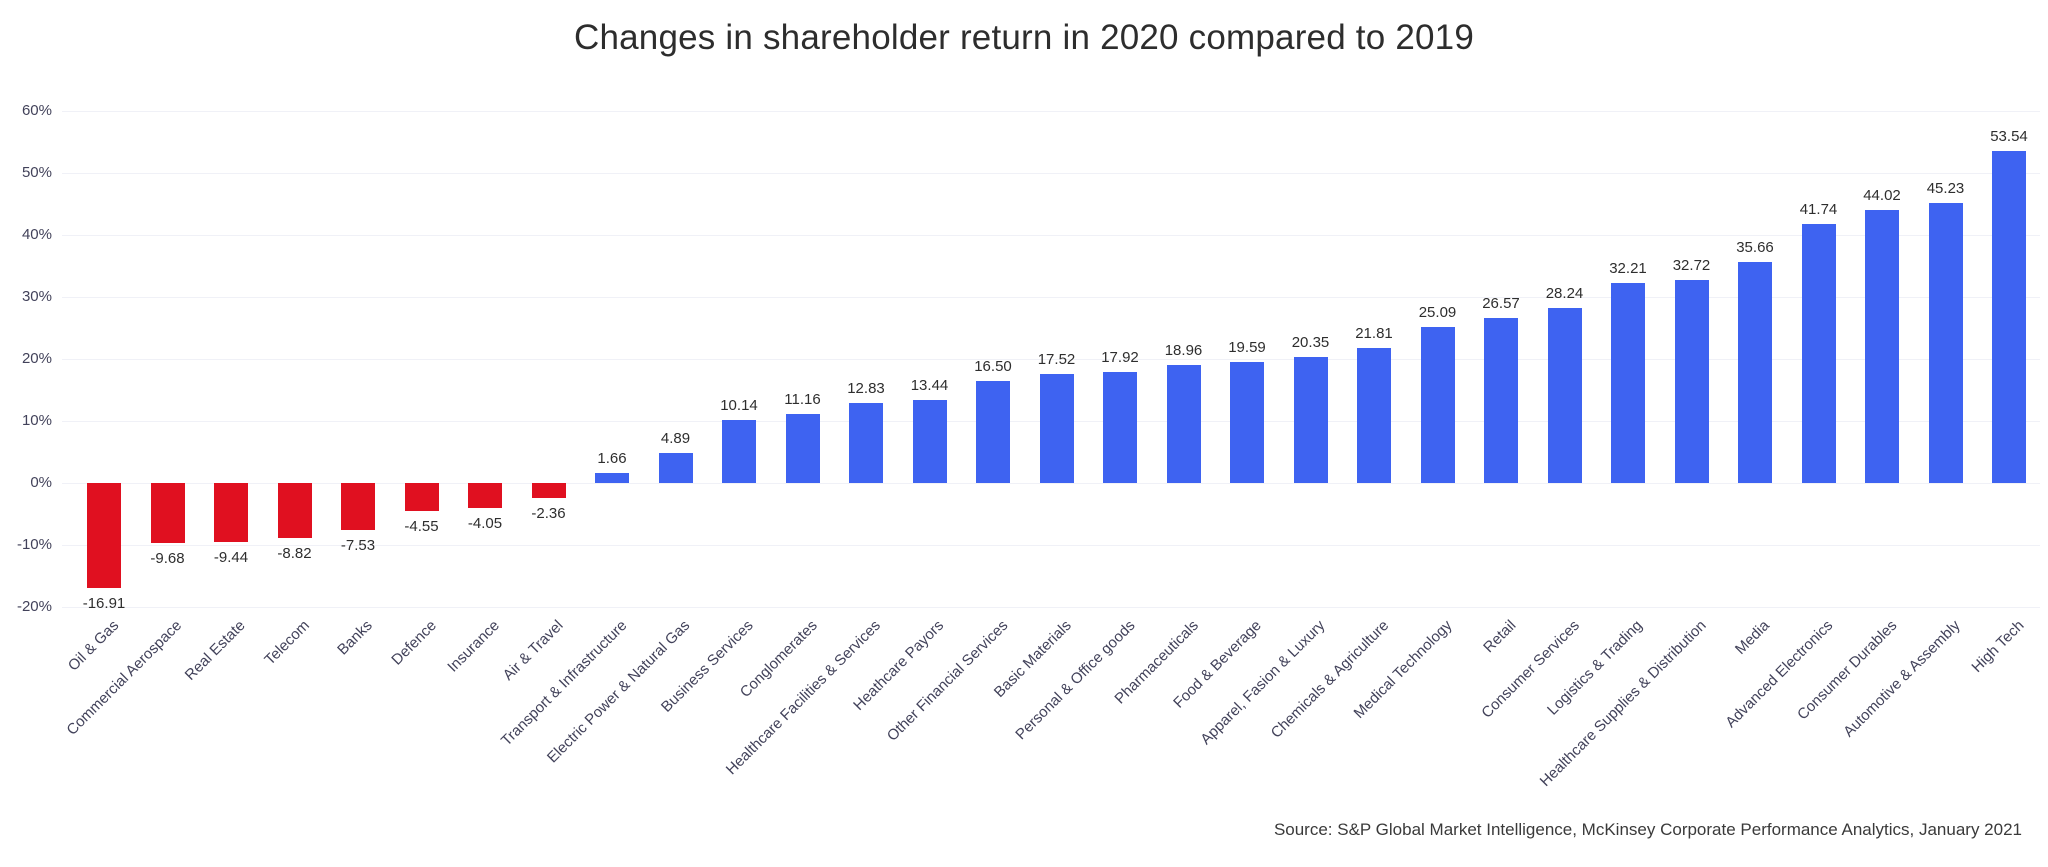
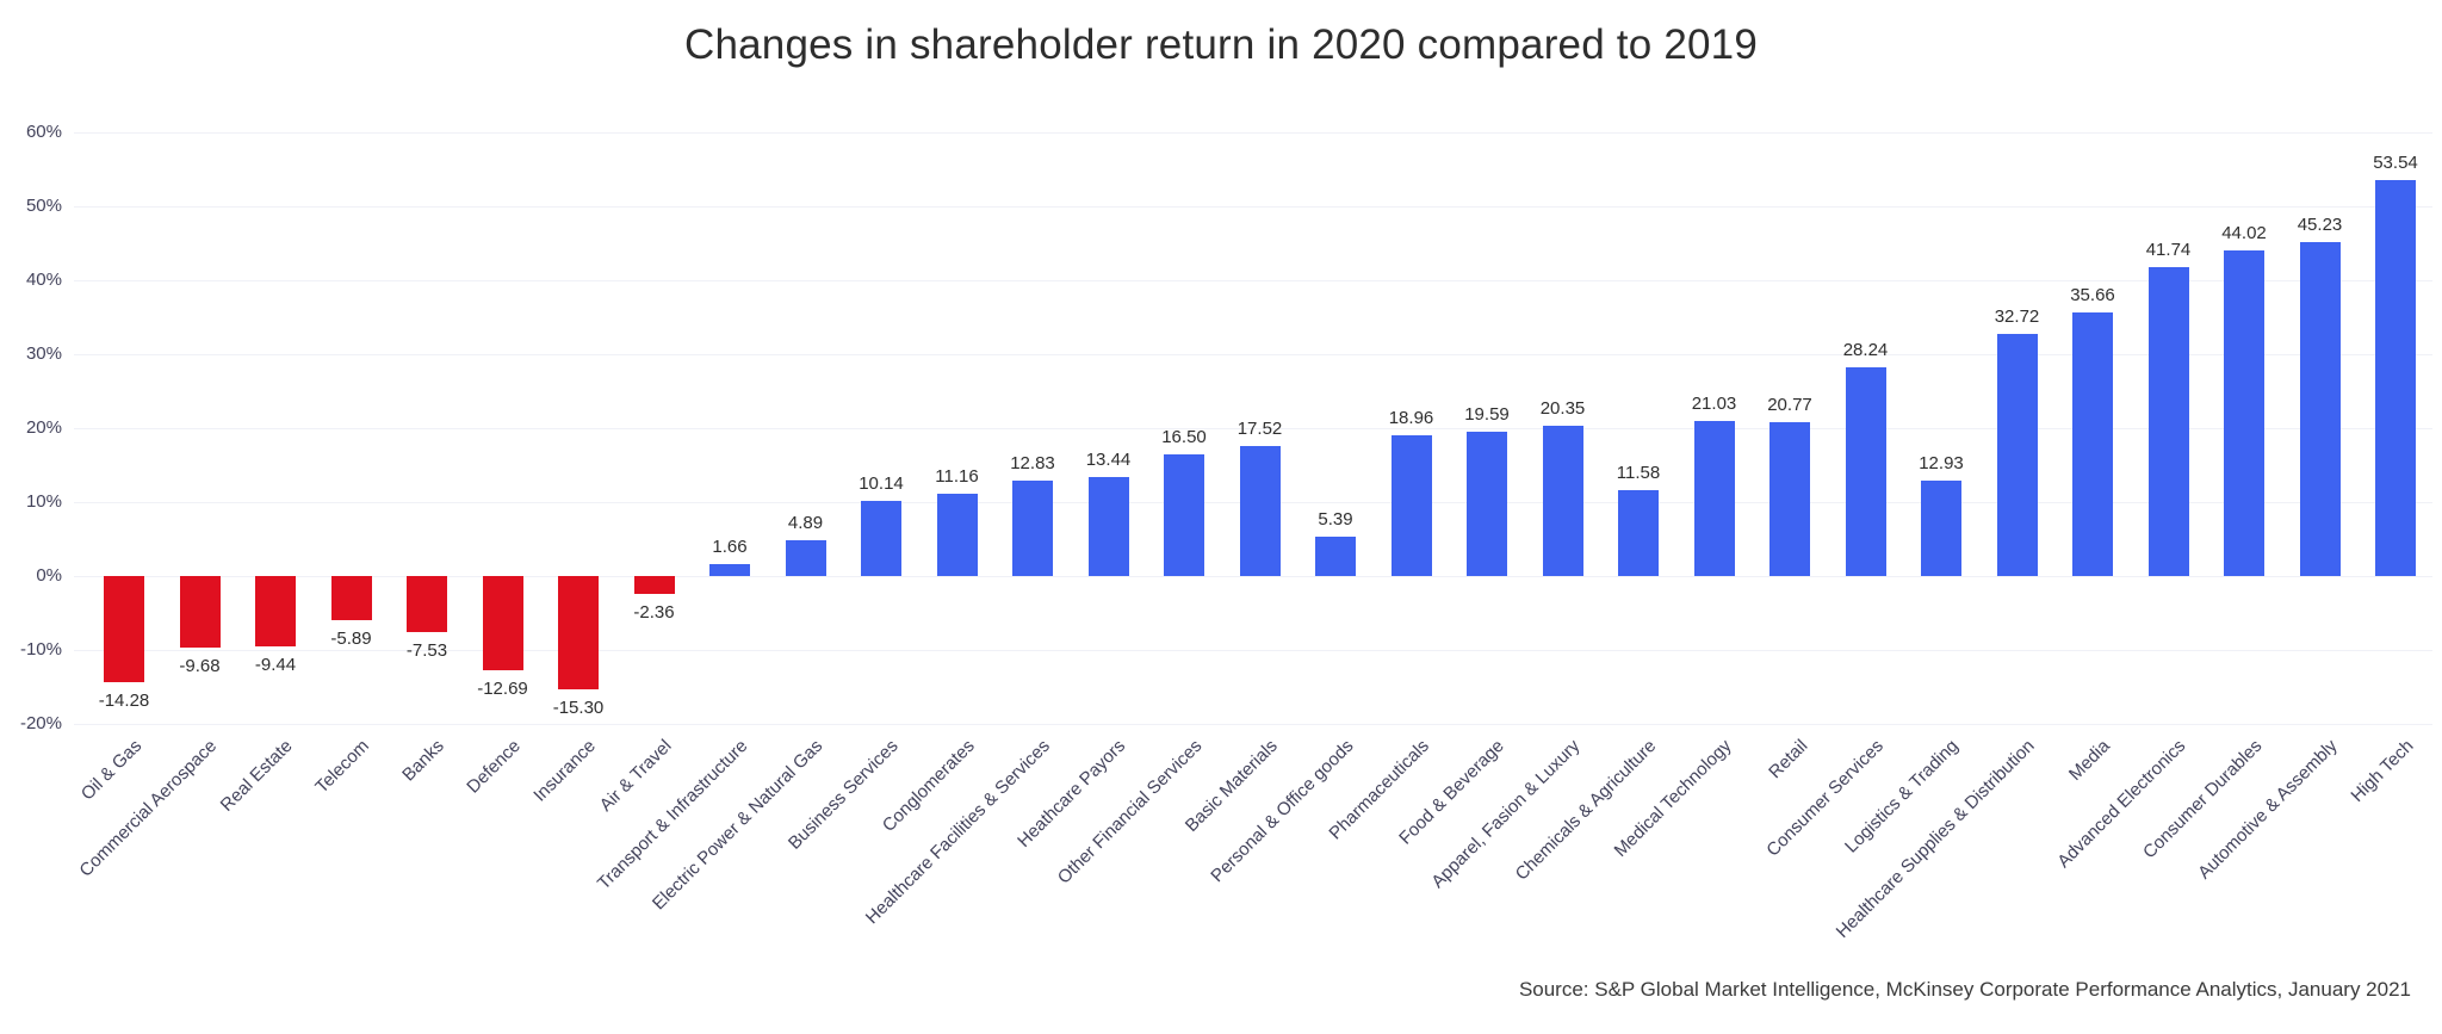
Oil & Gas: -16.91 -> -14.28
Telecom: -8.82 -> -5.89
Defence: -4.55 -> -12.69
Insurance: -4.05 -> -15.30
Personal & Office goods: 17.92 -> 5.39
Chemicals & Agriculture: 21.81 -> 11.58
Medical Technology: 25.09 -> 21.03
Retail: 26.57 -> 20.77
Logistics & Trading: 32.21 -> 12.93
